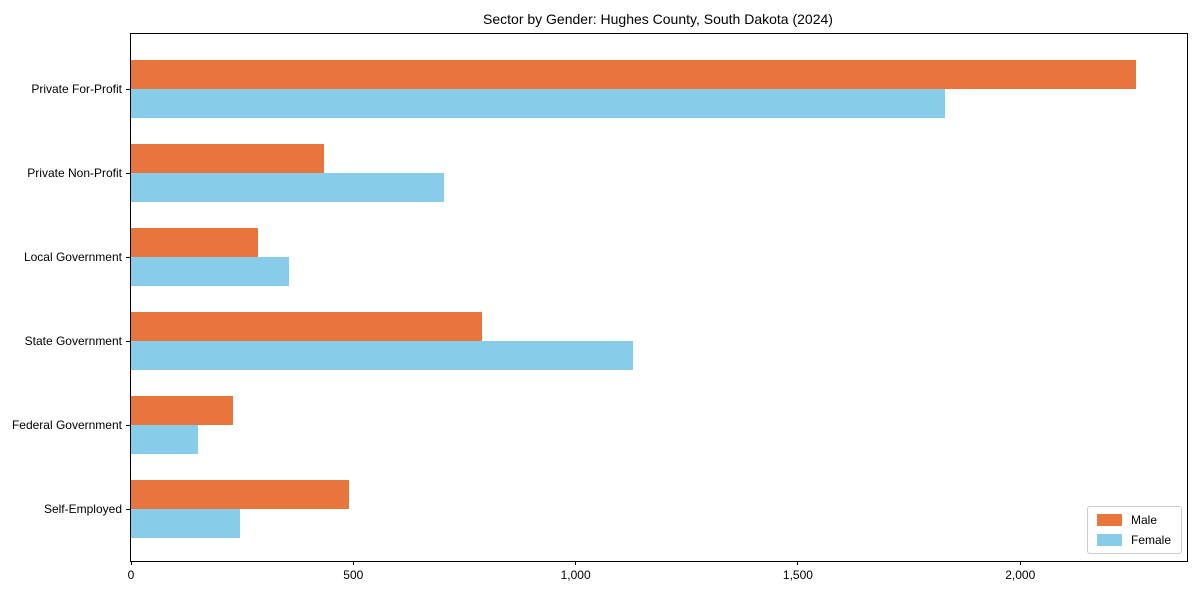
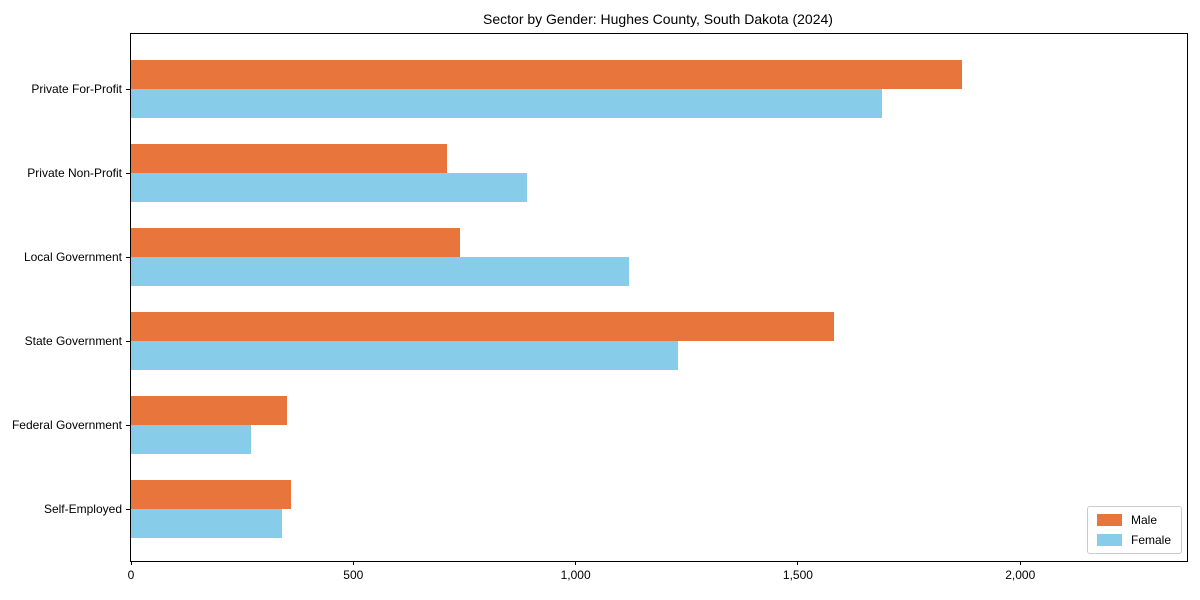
Male/Private For-Profit: 2260 -> 1870
Female/Private For-Profit: 1830 -> 1690
Male/Private Non-Profit: 440 -> 710
Female/Private Non-Profit: 700 -> 890
Male/Local Government: 280 -> 740
Female/Local Government: 360 -> 1120
Male/State Government: 790 -> 1580
Female/State Government: 1130 -> 1230
Male/Federal Government: 230 -> 350
Female/Federal Government: 150 -> 270
Male/Self-Employed: 490 -> 360
Female/Self-Employed: 240 -> 340
